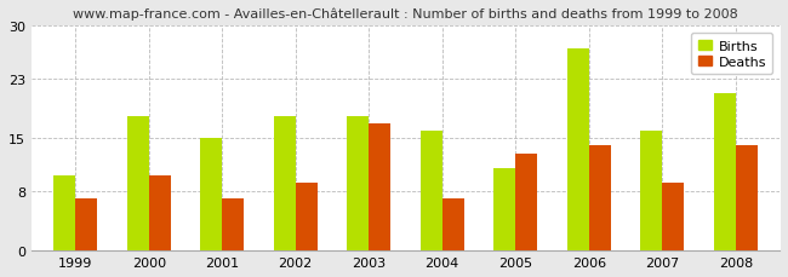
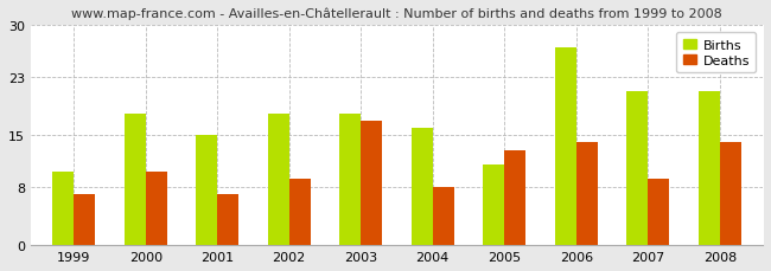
Deaths/2004: 7 -> 8
Births/2007: 16 -> 21
